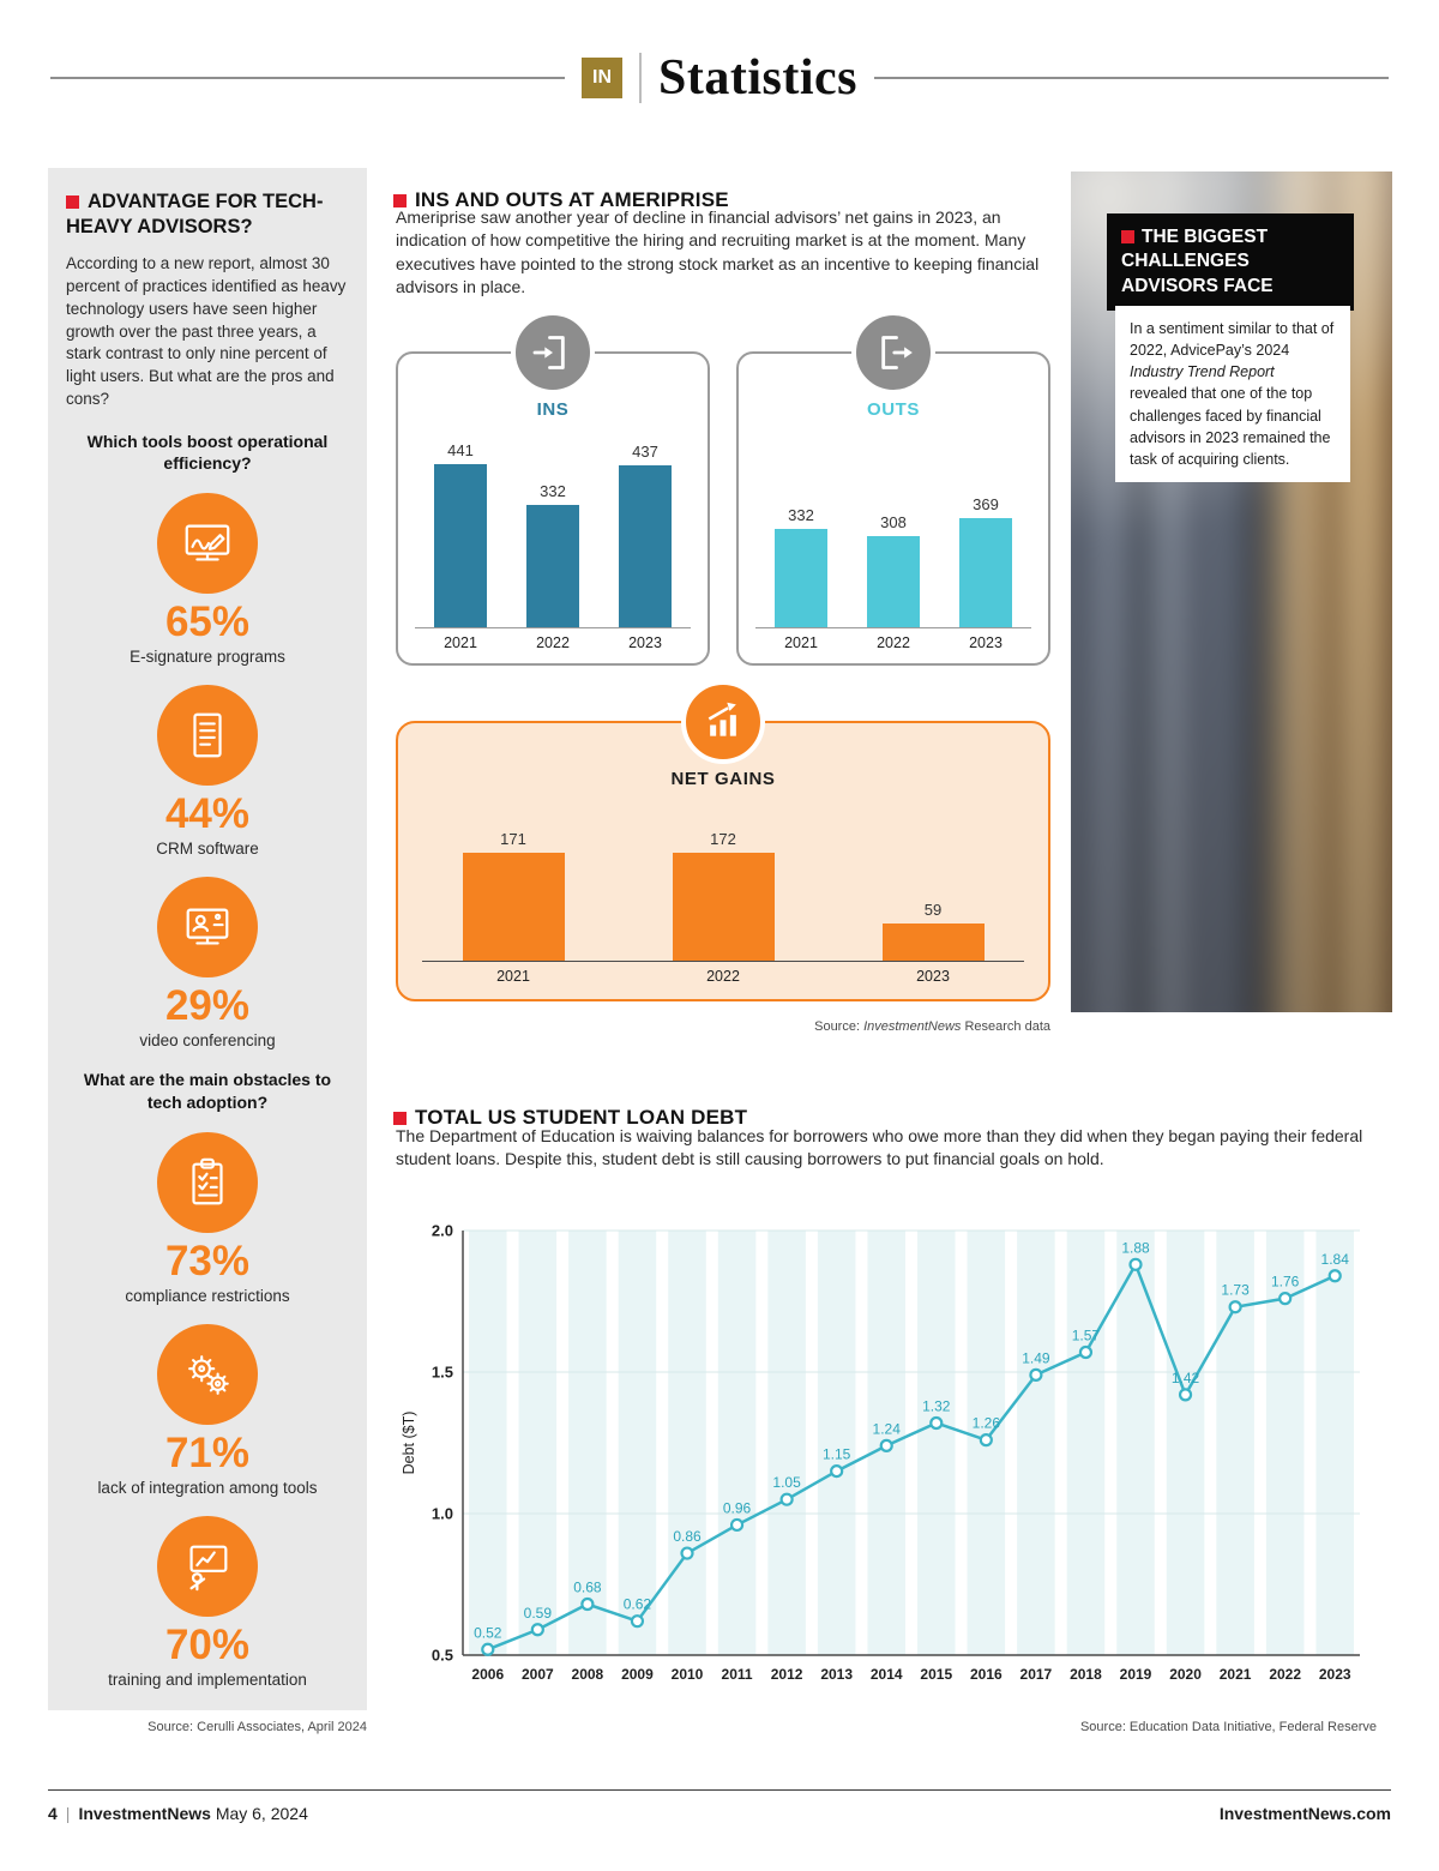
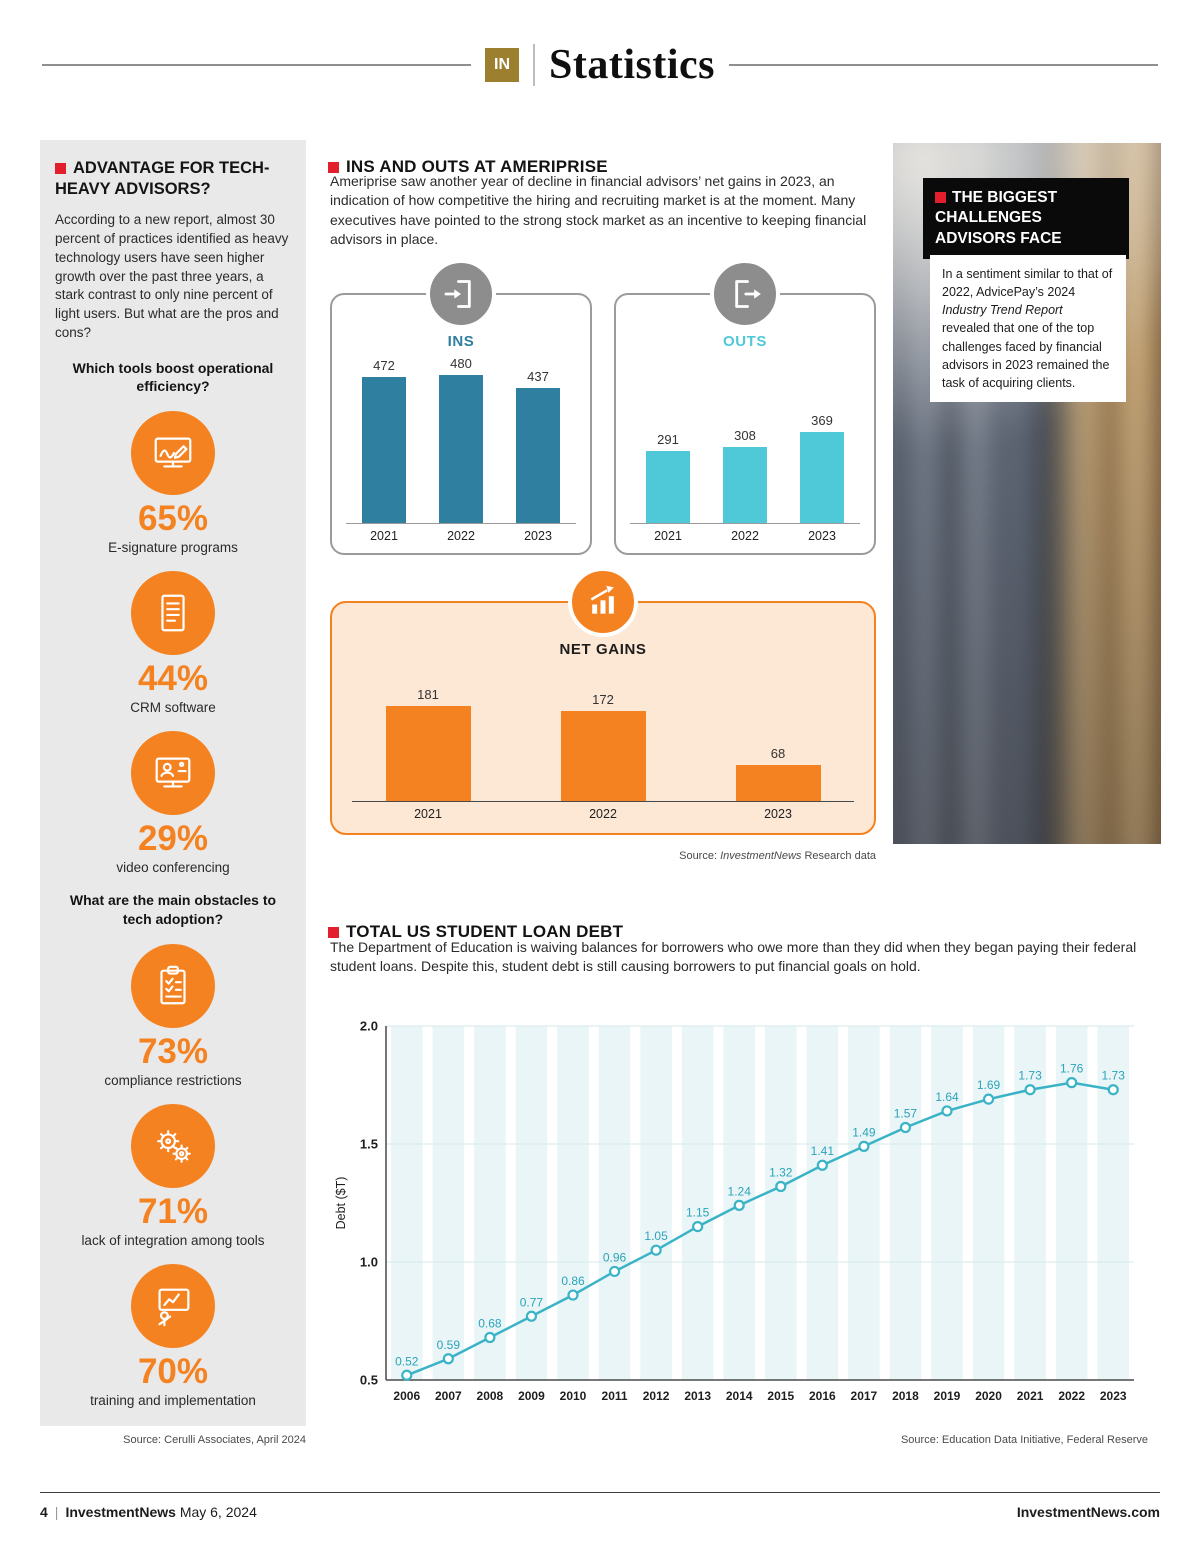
INS/2021: 441 -> 472
INS/2022: 332 -> 480
OUTS/2021: 332 -> 291
NET GAINS/2021: 171 -> 181
NET GAINS/2023: 59 -> 68
TOTAL US STUDENT LOAN DEBT/2009: 0.62 -> 0.77
TOTAL US STUDENT LOAN DEBT/2016: 1.26 -> 1.41
TOTAL US STUDENT LOAN DEBT/2019: 1.88 -> 1.64
TOTAL US STUDENT LOAN DEBT/2020: 1.42 -> 1.69
TOTAL US STUDENT LOAN DEBT/2023: 1.84 -> 1.73
